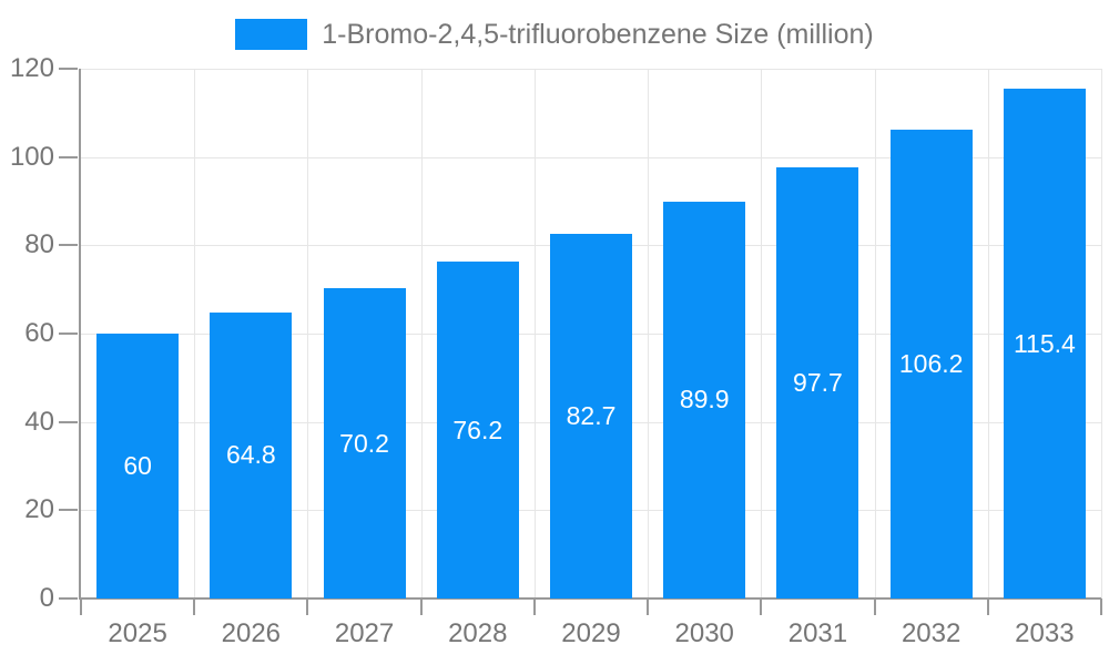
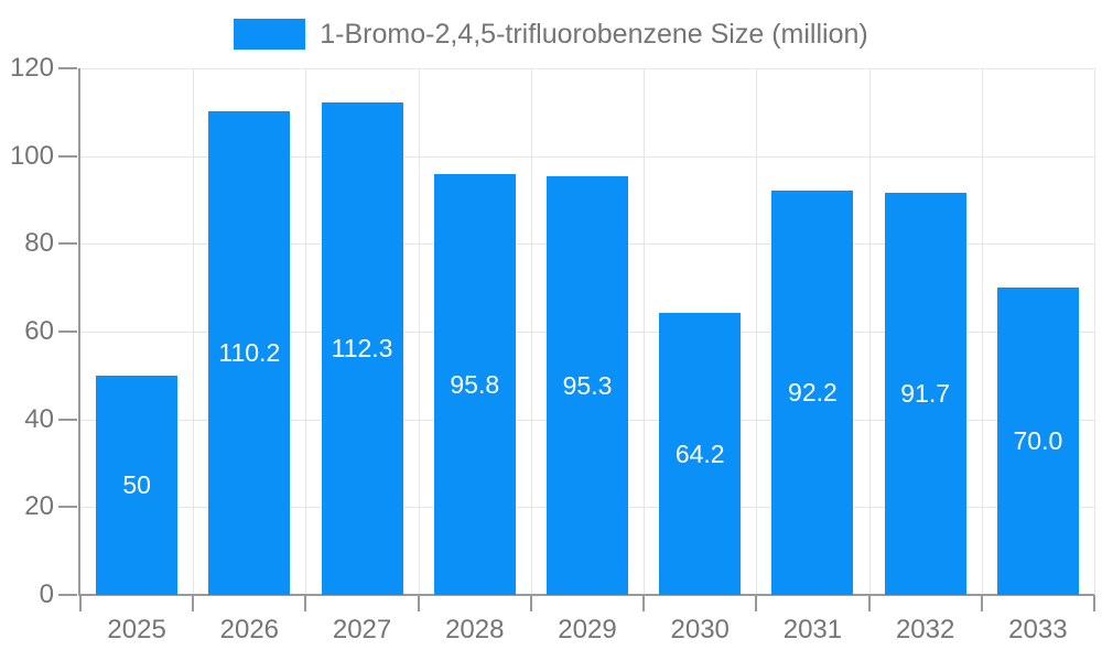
2025: 60 -> 50
2026: 64.8 -> 110.2
2027: 70.2 -> 112.3
2028: 76.2 -> 95.8
2029: 82.7 -> 95.3
2030: 89.9 -> 64.2
2031: 97.7 -> 92.2
2032: 106.2 -> 91.7
2033: 115.4 -> 70.0
